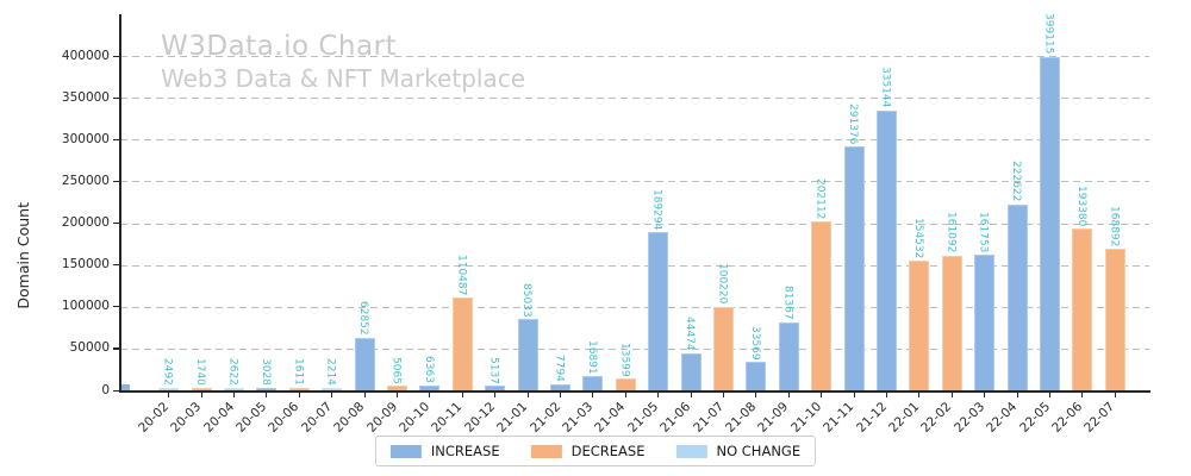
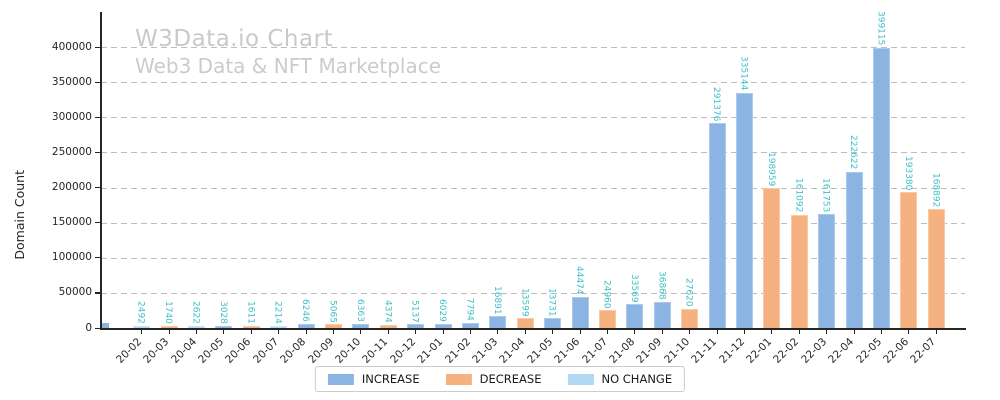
20-08: 62852 -> 6246
20-11: 110487 -> 4374
21-01: 85033 -> 6029
21-05: 189294 -> 13731
21-07: 100220 -> 24960
21-09: 81367 -> 36868
21-10: 202112 -> 27620
22-01: 154532 -> 198959
